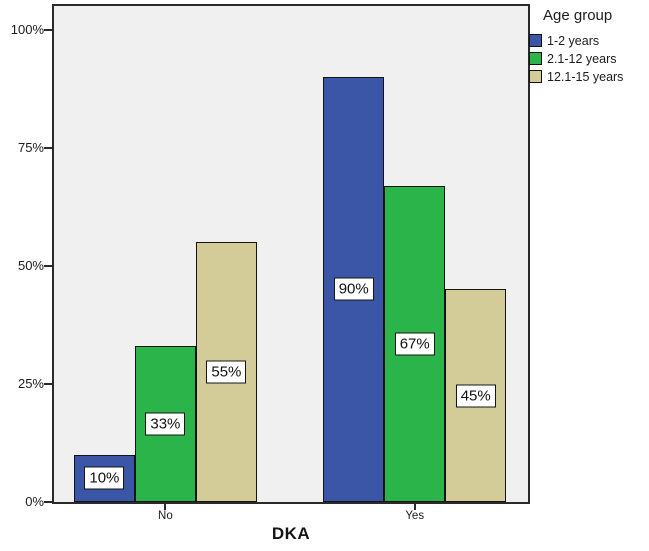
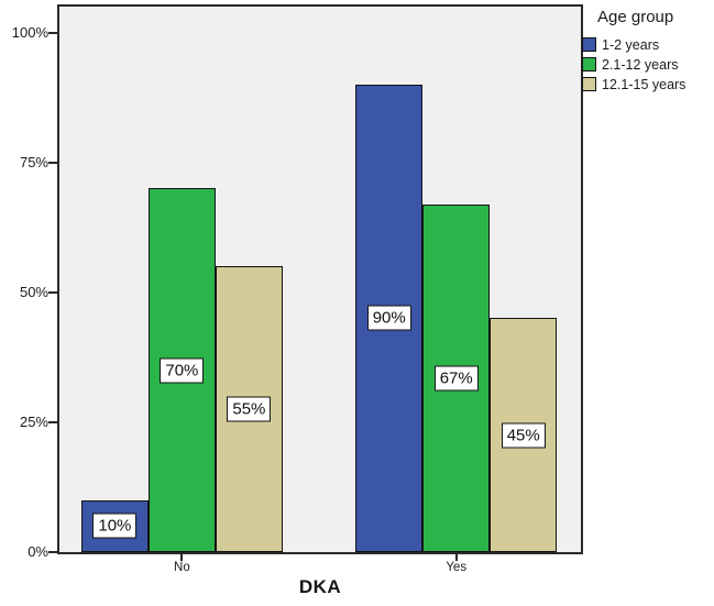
2.1-12 years/No: 33% -> 70%
